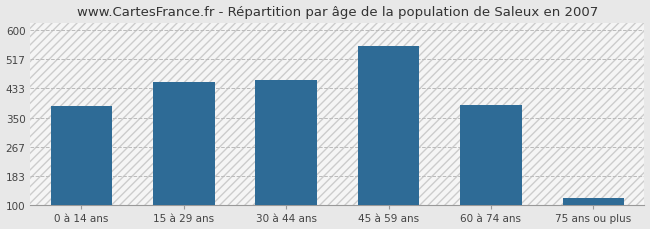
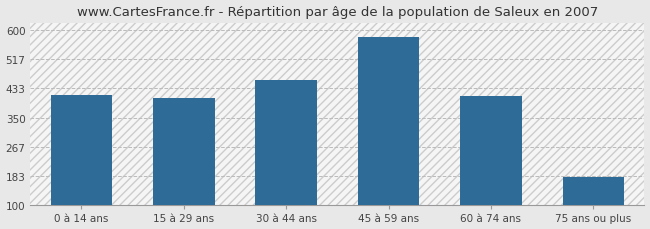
0 à 14 ans: 383 -> 415
15 à 29 ans: 451 -> 405
45 à 59 ans: 555 -> 580
60 à 74 ans: 387 -> 410
75 ans ou plus: 120 -> 180
